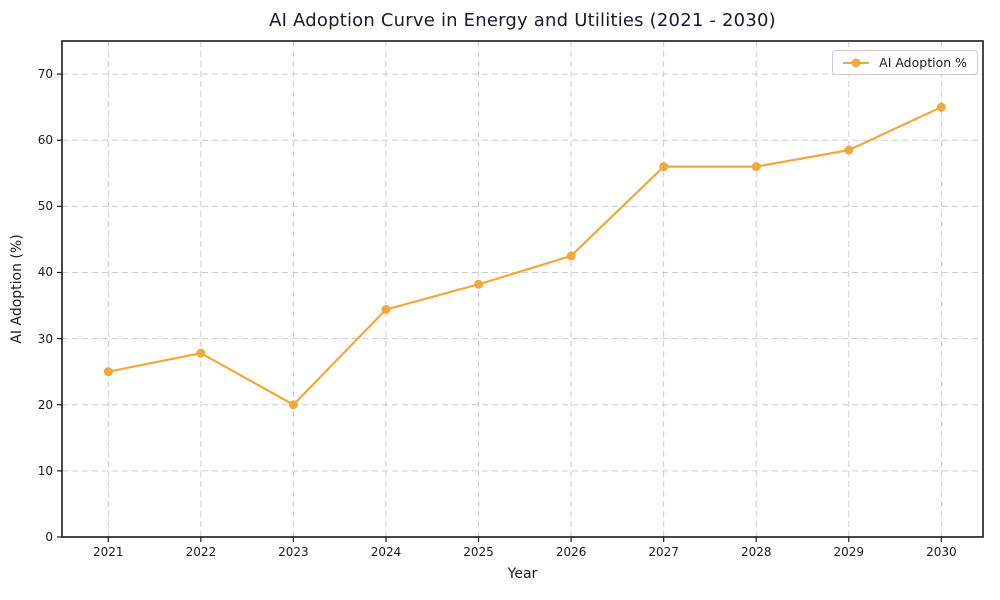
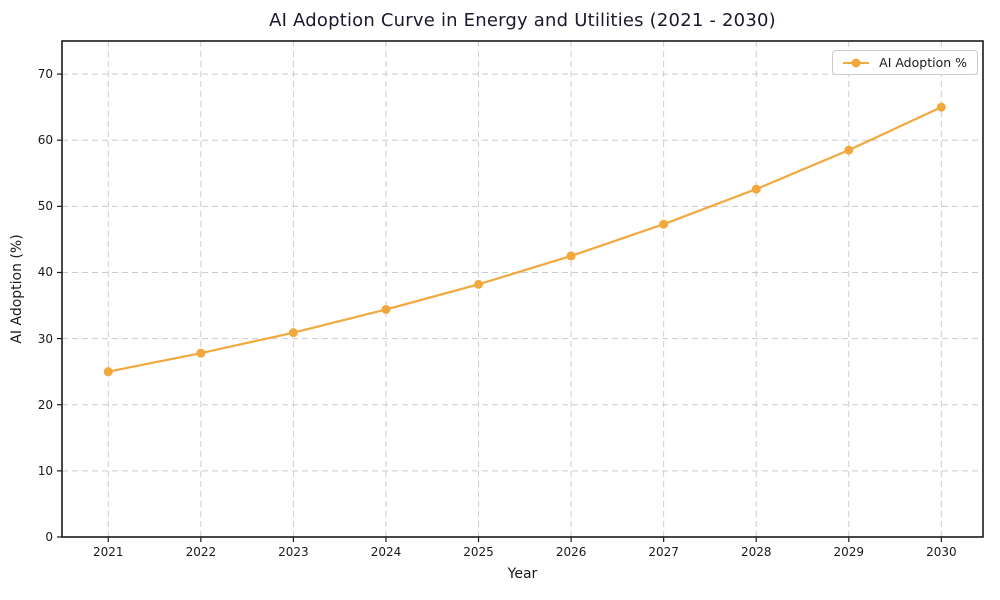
2023: 20 -> 31
2027: 56 -> 47
2028: 56 -> 53
